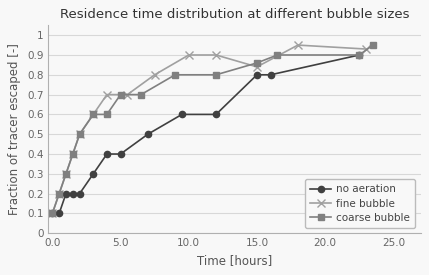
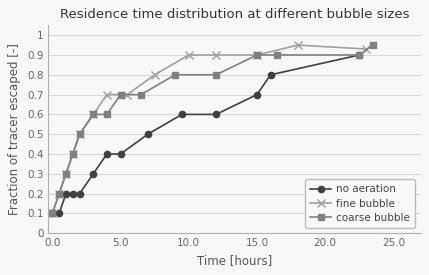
no aeration/15.0: 0.8 -> 0.7
fine bubble/15.0: 0.84 -> 0.90
coarse bubble/15.0: 0.86 -> 0.90
